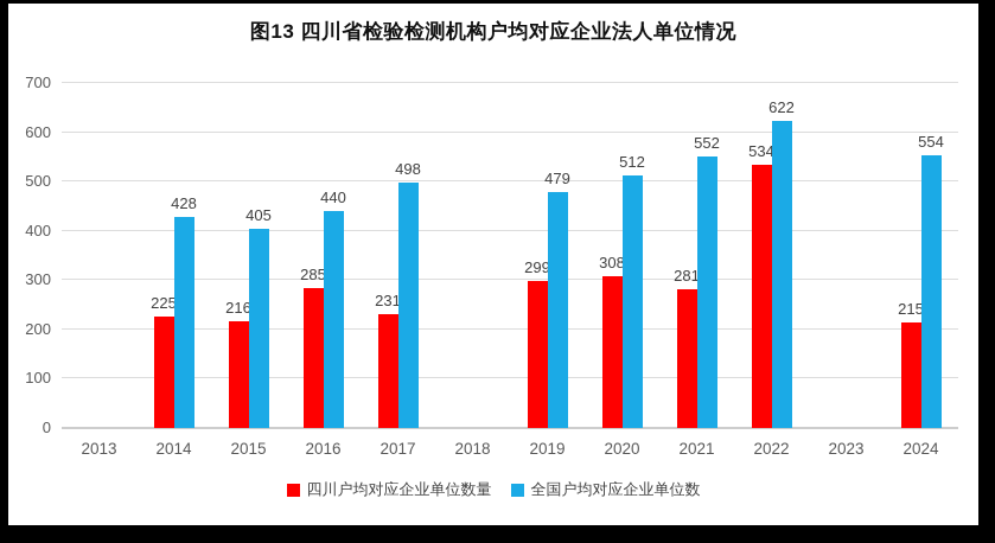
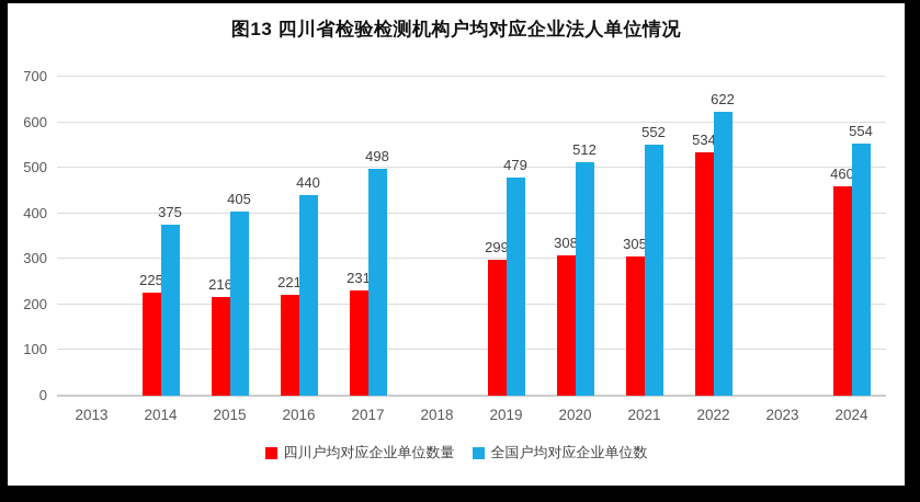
全国户均对应企业单位数/2014: 428 -> 375
四川户均对应企业单位数量/2016: 285 -> 221
四川户均对应企业单位数量/2021: 281 -> 305
四川户均对应企业单位数量/2024: 215 -> 460
